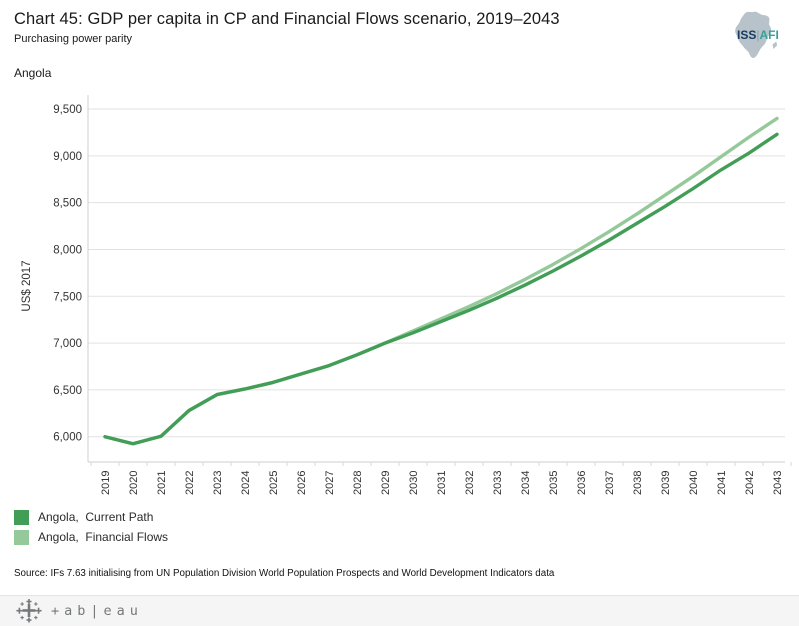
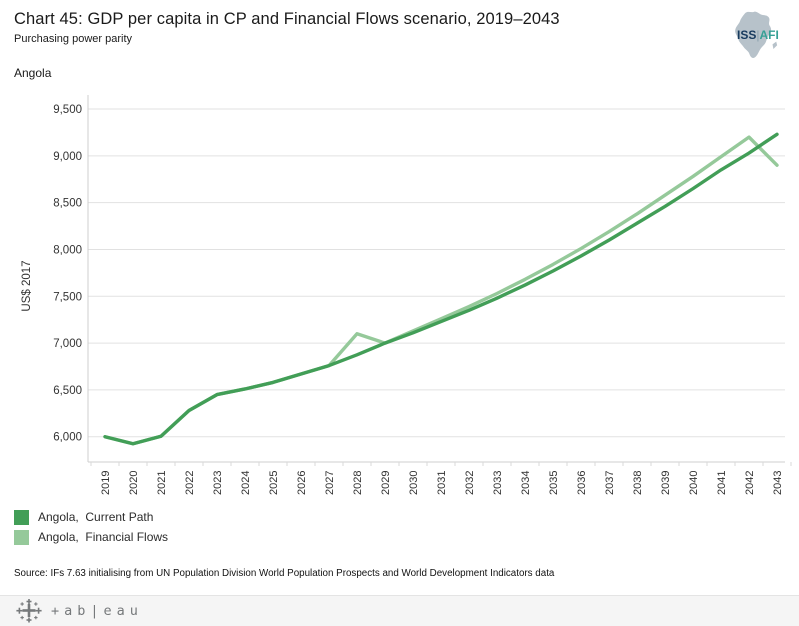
Angola, Financial Flows/2028: 6900 -> 7100
Angola, Financial Flows/2043: 9400 -> 8900
